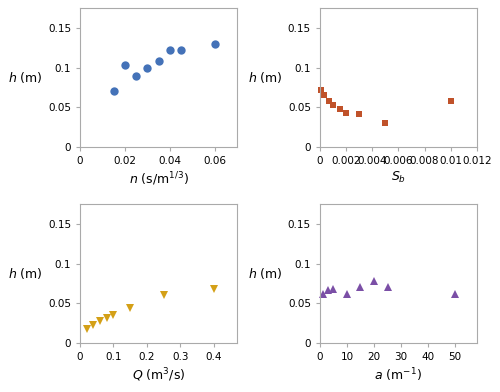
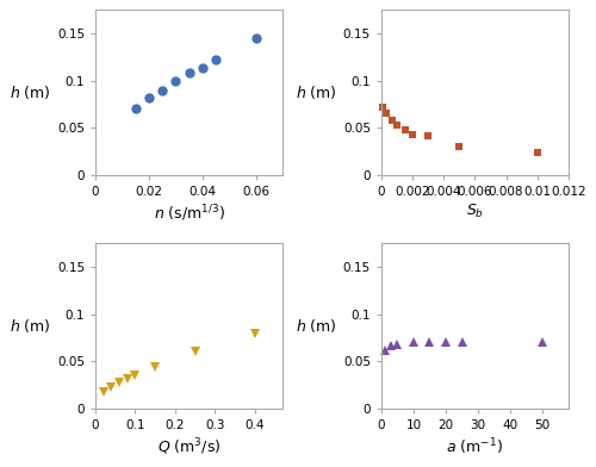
0.02: 0.104 -> 0.082
0.04: 0.122 -> 0.114
0.06: 0.130 -> 0.145
0.01: 0.058 -> 0.024
0.4: 0.068 -> 0.079
10: 0.062 -> 0.070
20: 0.078 -> 0.070
50: 0.062 -> 0.070
